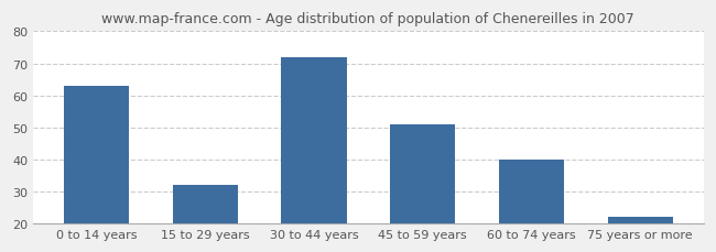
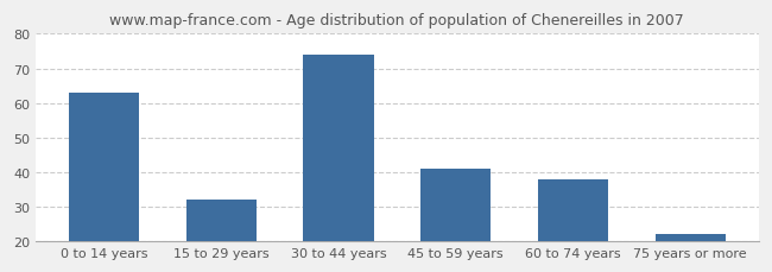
30 to 44 years: 72 -> 74
45 to 59 years: 51 -> 41
60 to 74 years: 40 -> 38
